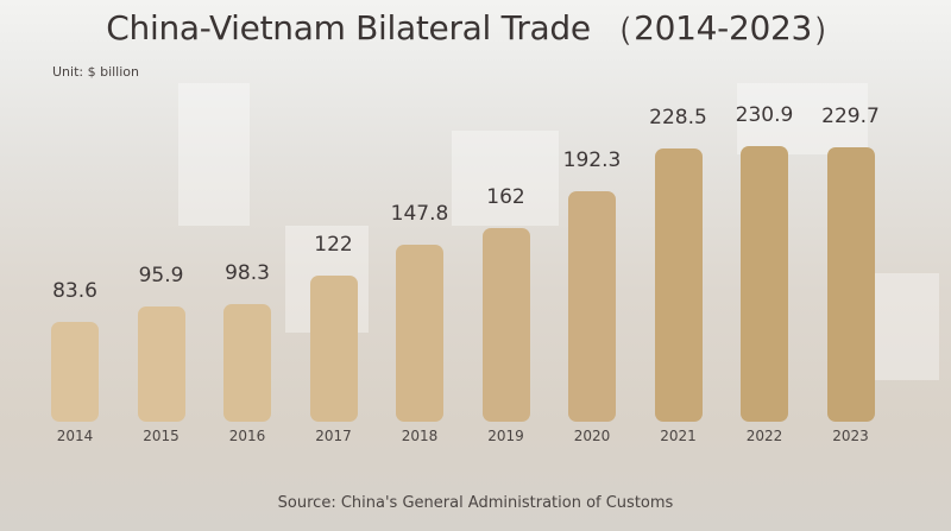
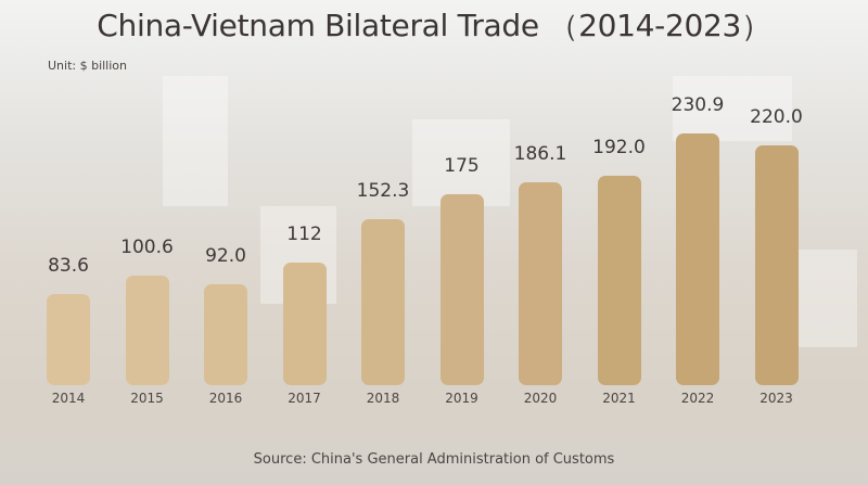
2015: 95.9 -> 100.6
2016: 98.3 -> 92.0
2017: 122 -> 112
2018: 147.8 -> 152.3
2019: 162 -> 175
2020: 192.3 -> 186.1
2021: 228.5 -> 192.0
2023: 229.7 -> 220.0
